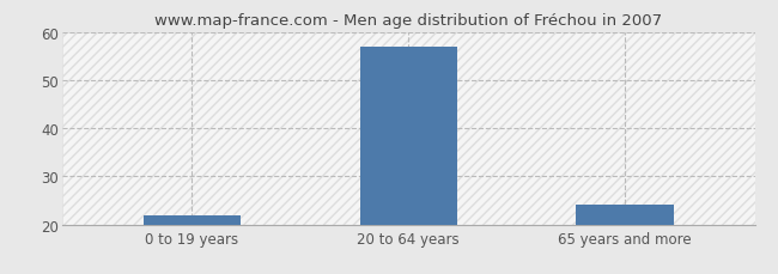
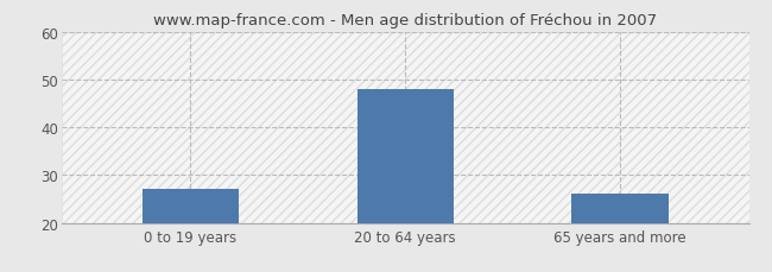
0 to 19 years: 22 -> 27
20 to 64 years: 57 -> 48
65 years and more: 24 -> 26
